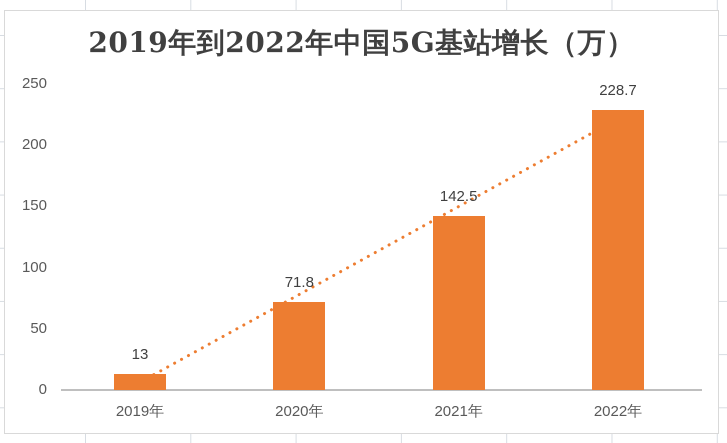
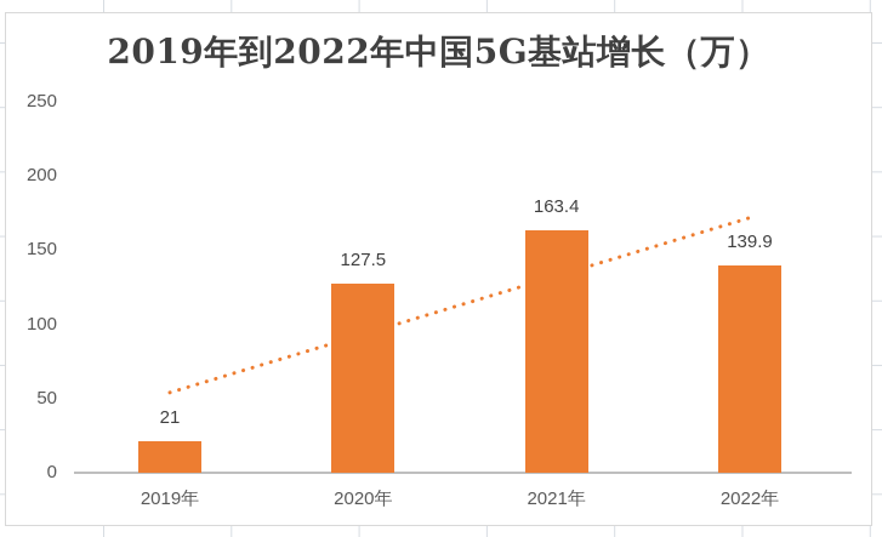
2019年: 13 -> 21
2020年: 71.8 -> 127.5
2021年: 142.5 -> 163.4
2022年: 228.7 -> 139.9
